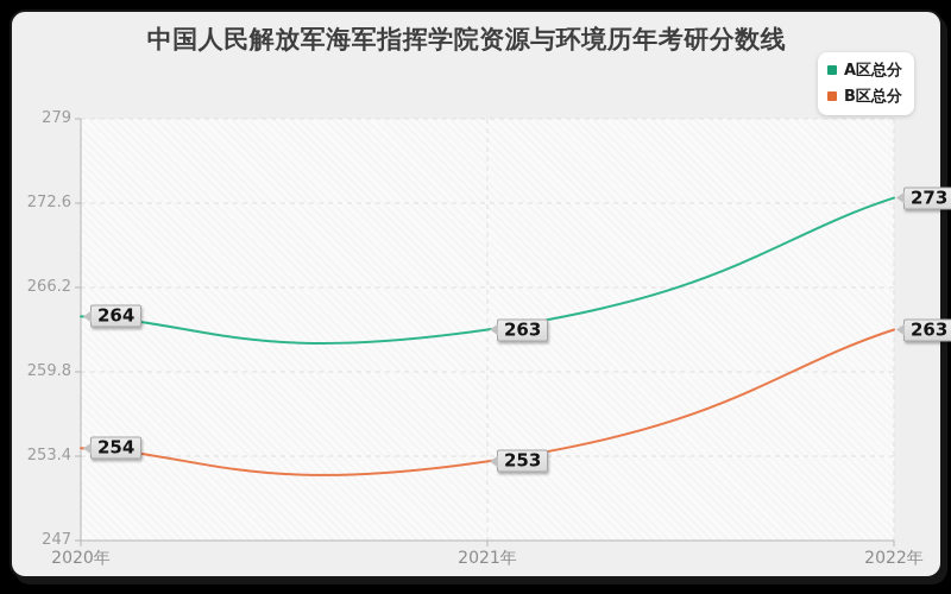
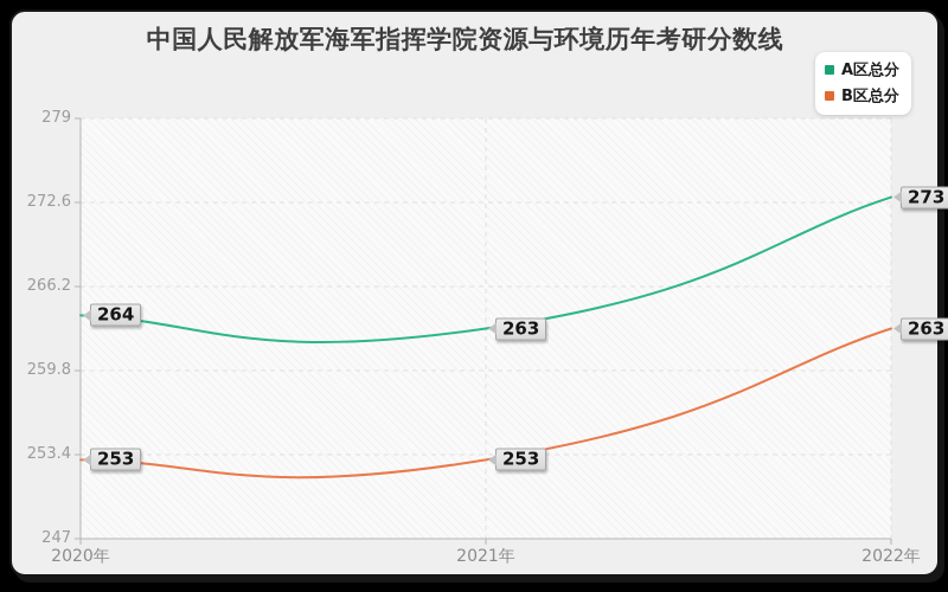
B区总分/2020年: 254 -> 253
